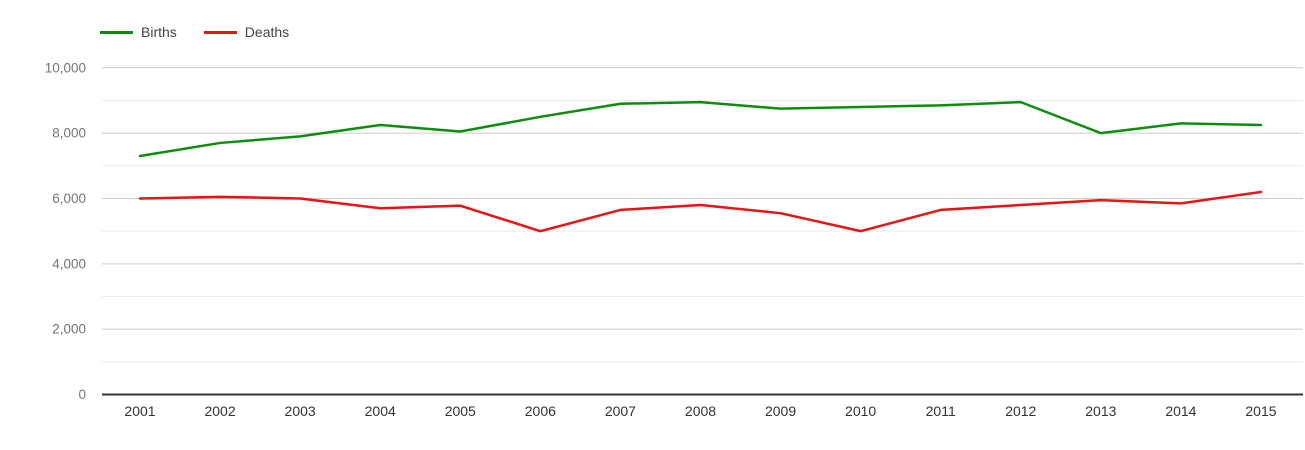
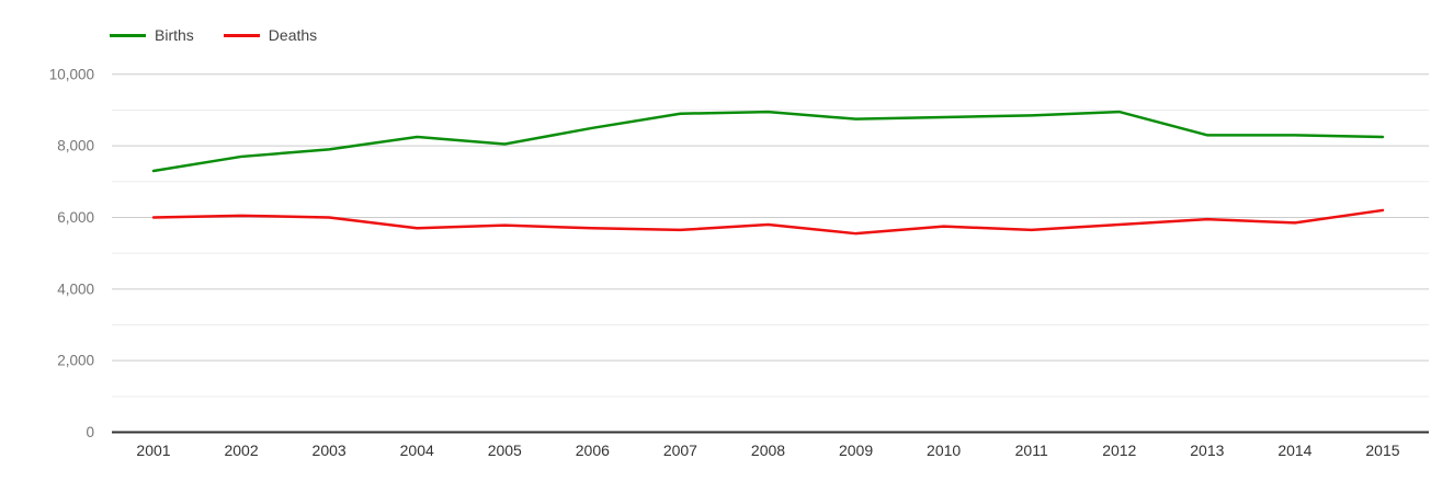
Deaths/2006: 5000 -> 5700
Deaths/2010: 5000 -> 5800
Births/2013: 8000 -> 8300
